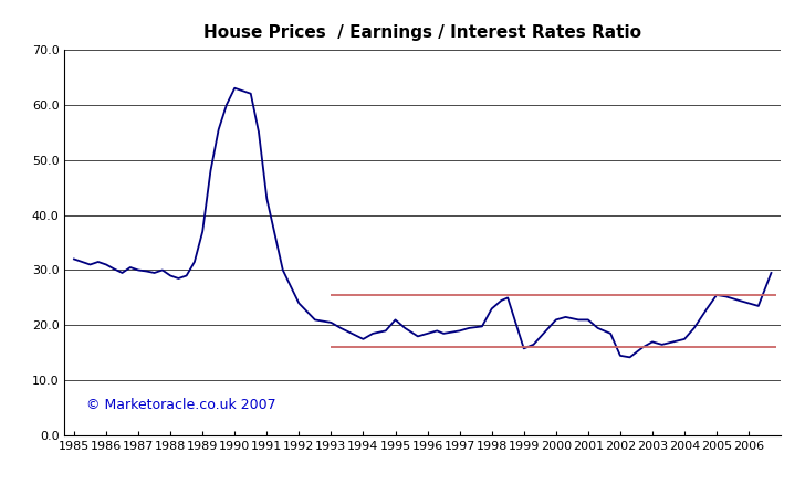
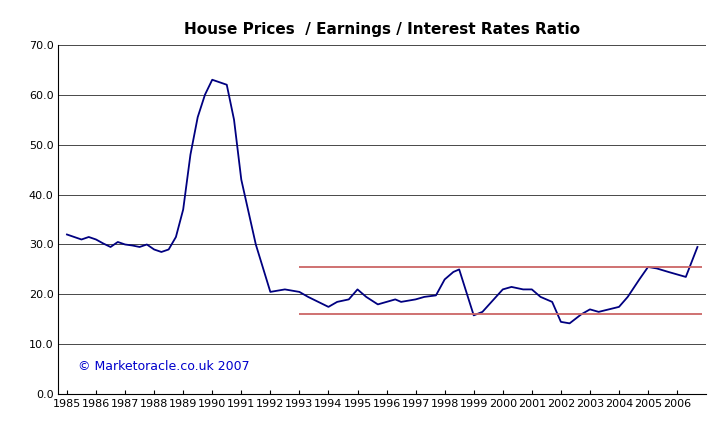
1992: 24.0 -> 20.5
